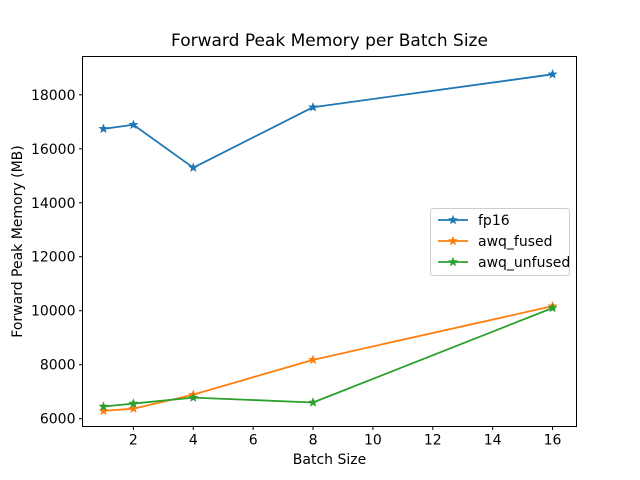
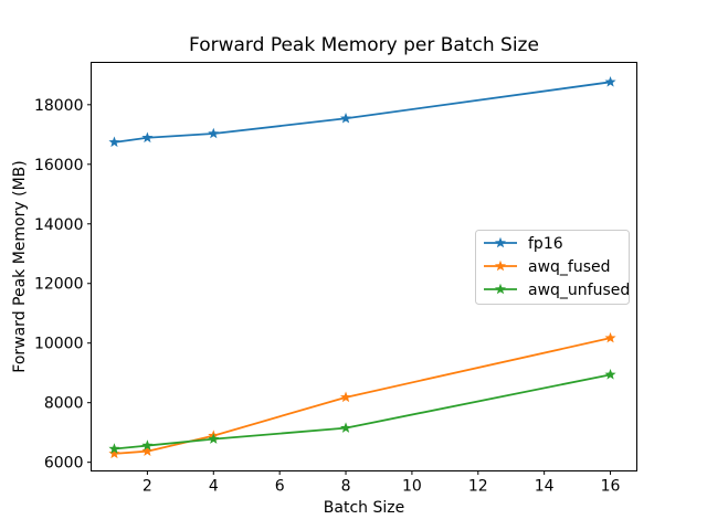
fp16/4: 15300 -> 17000
awq_unfused/8: 6600 -> 7200
awq_unfused/16: 10100 -> 8900
